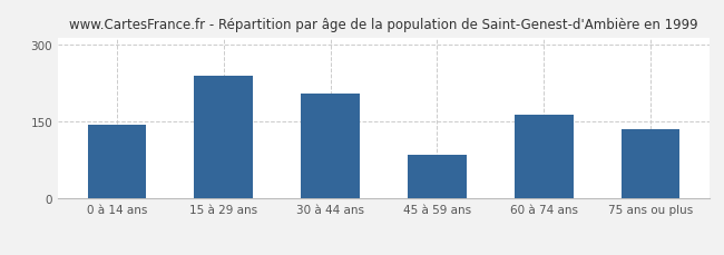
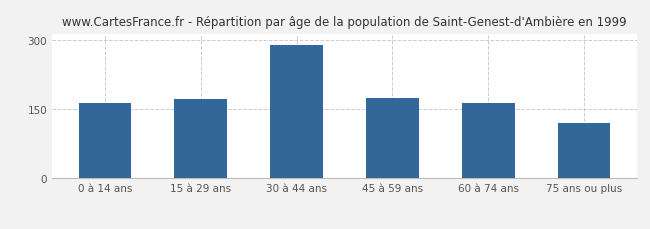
0 à 14 ans: 145 -> 165
15 à 29 ans: 240 -> 172
30 à 44 ans: 205 -> 290
45 à 59 ans: 85 -> 175
75 ans ou plus: 135 -> 120
